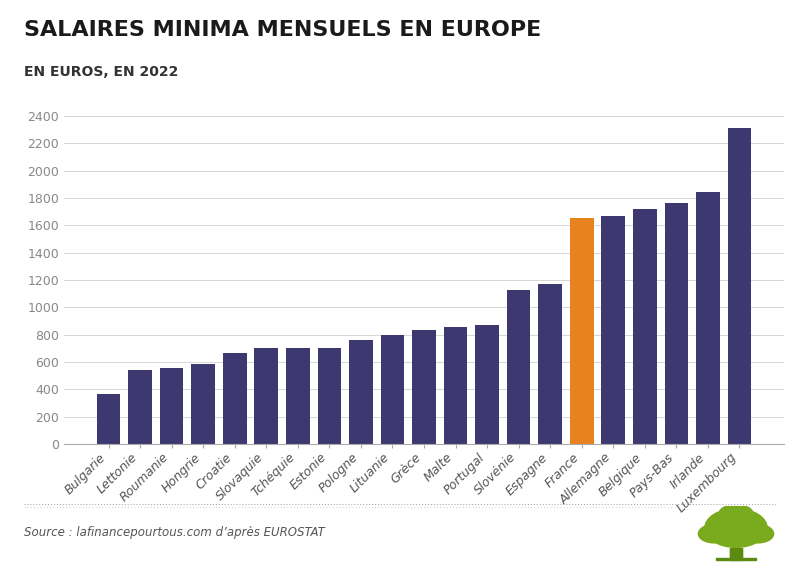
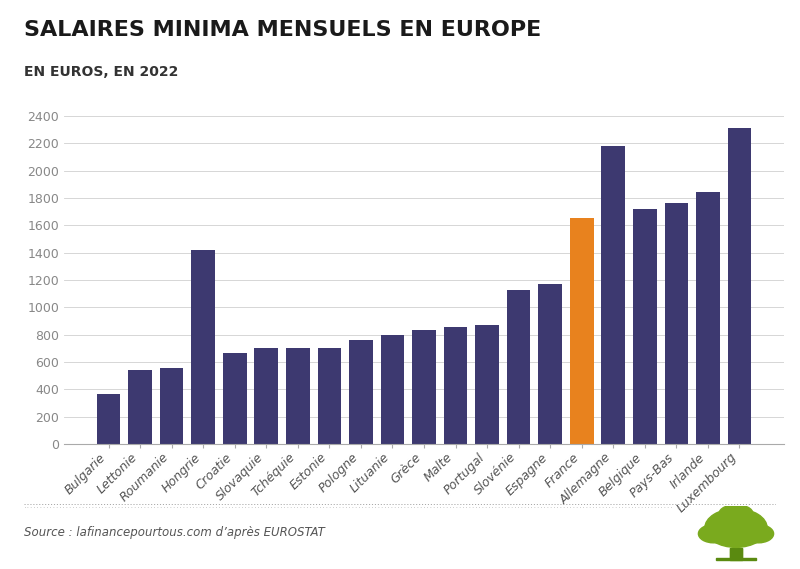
Hongrie: 580 -> 1420
Allemagne: 1670 -> 2180
